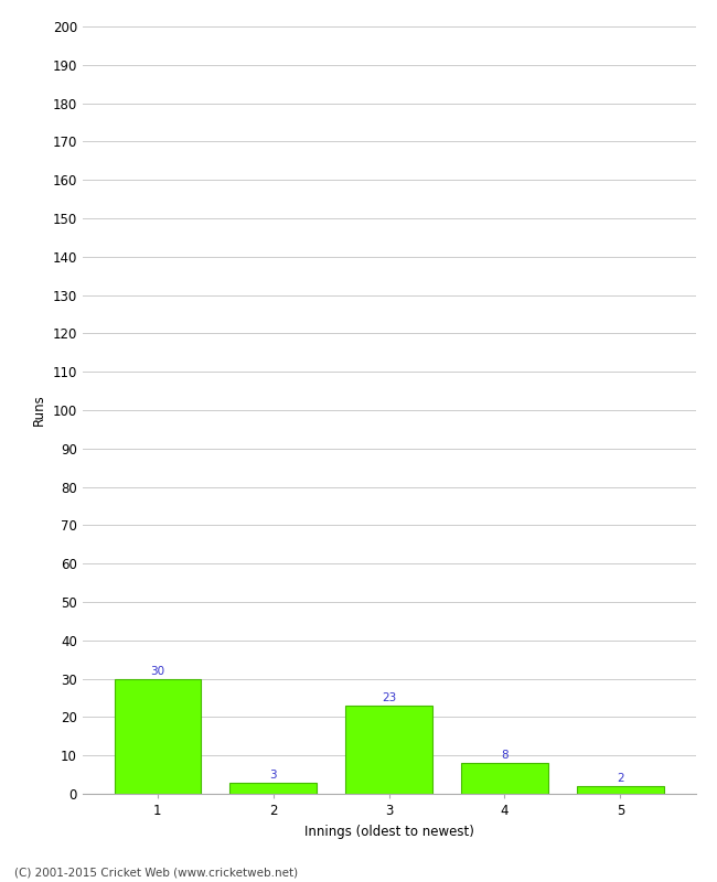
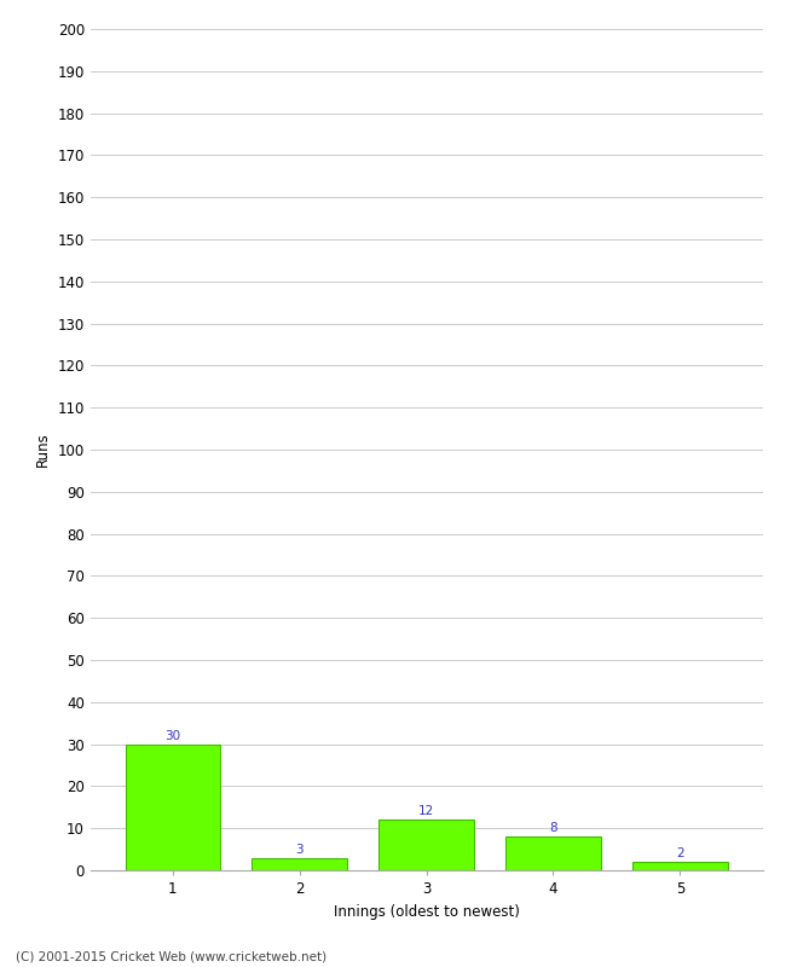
3: 23 -> 12
